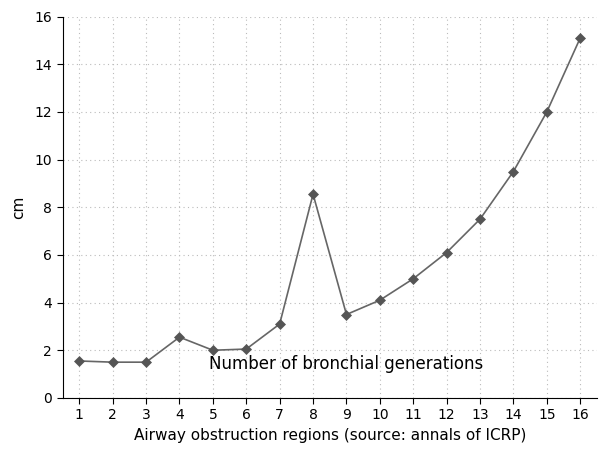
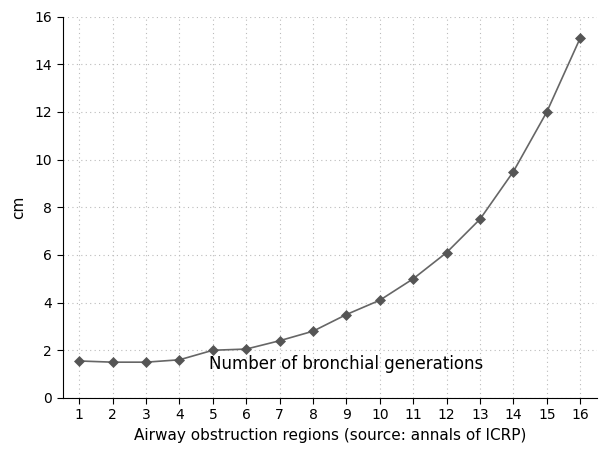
4: 2.55 -> 1.60
7: 3.10 -> 2.40
8: 8.55 -> 2.80
